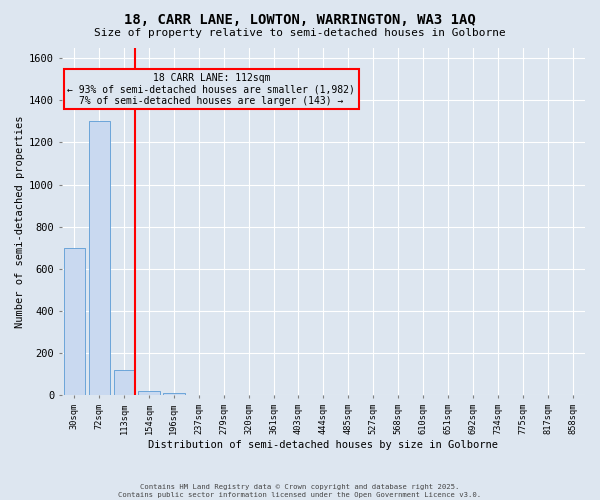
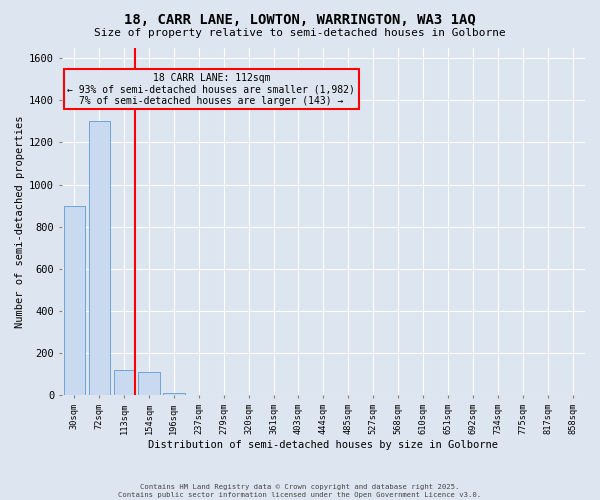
30sqm: 700 -> 900
154sqm: 20 -> 110
